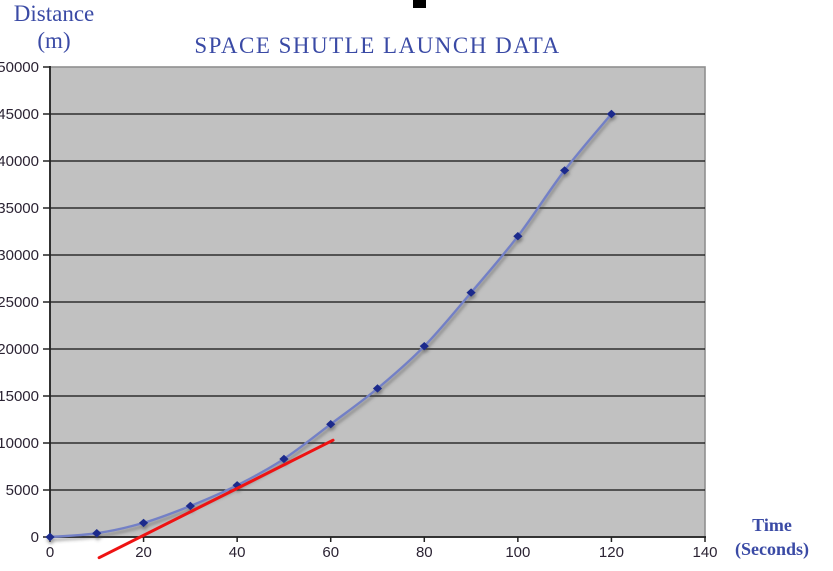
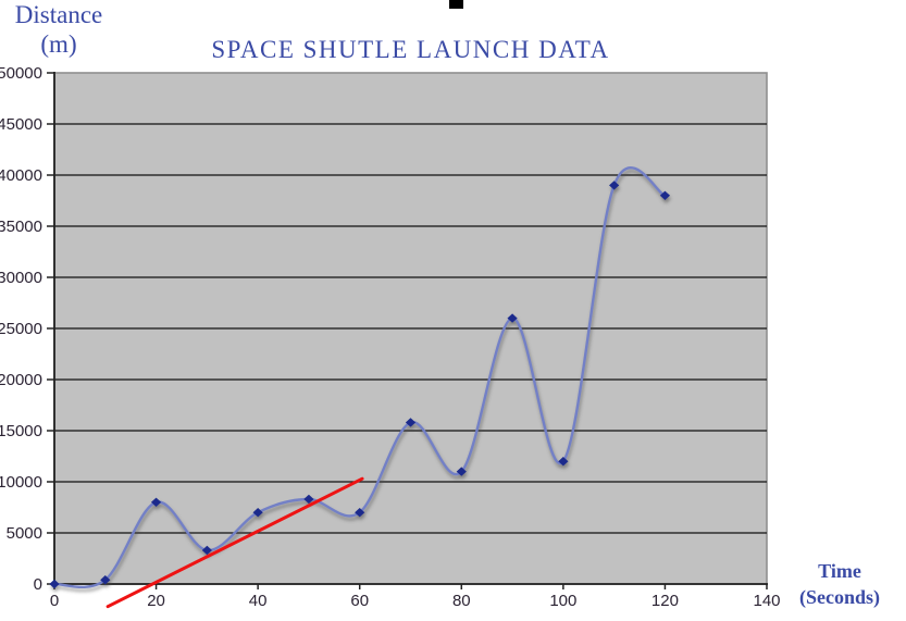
20: 2000 -> 8000
40: 6000 -> 7000
60: 12000 -> 7000
80: 20000 -> 11000
100: 32000 -> 12000
120: 45000 -> 38000
